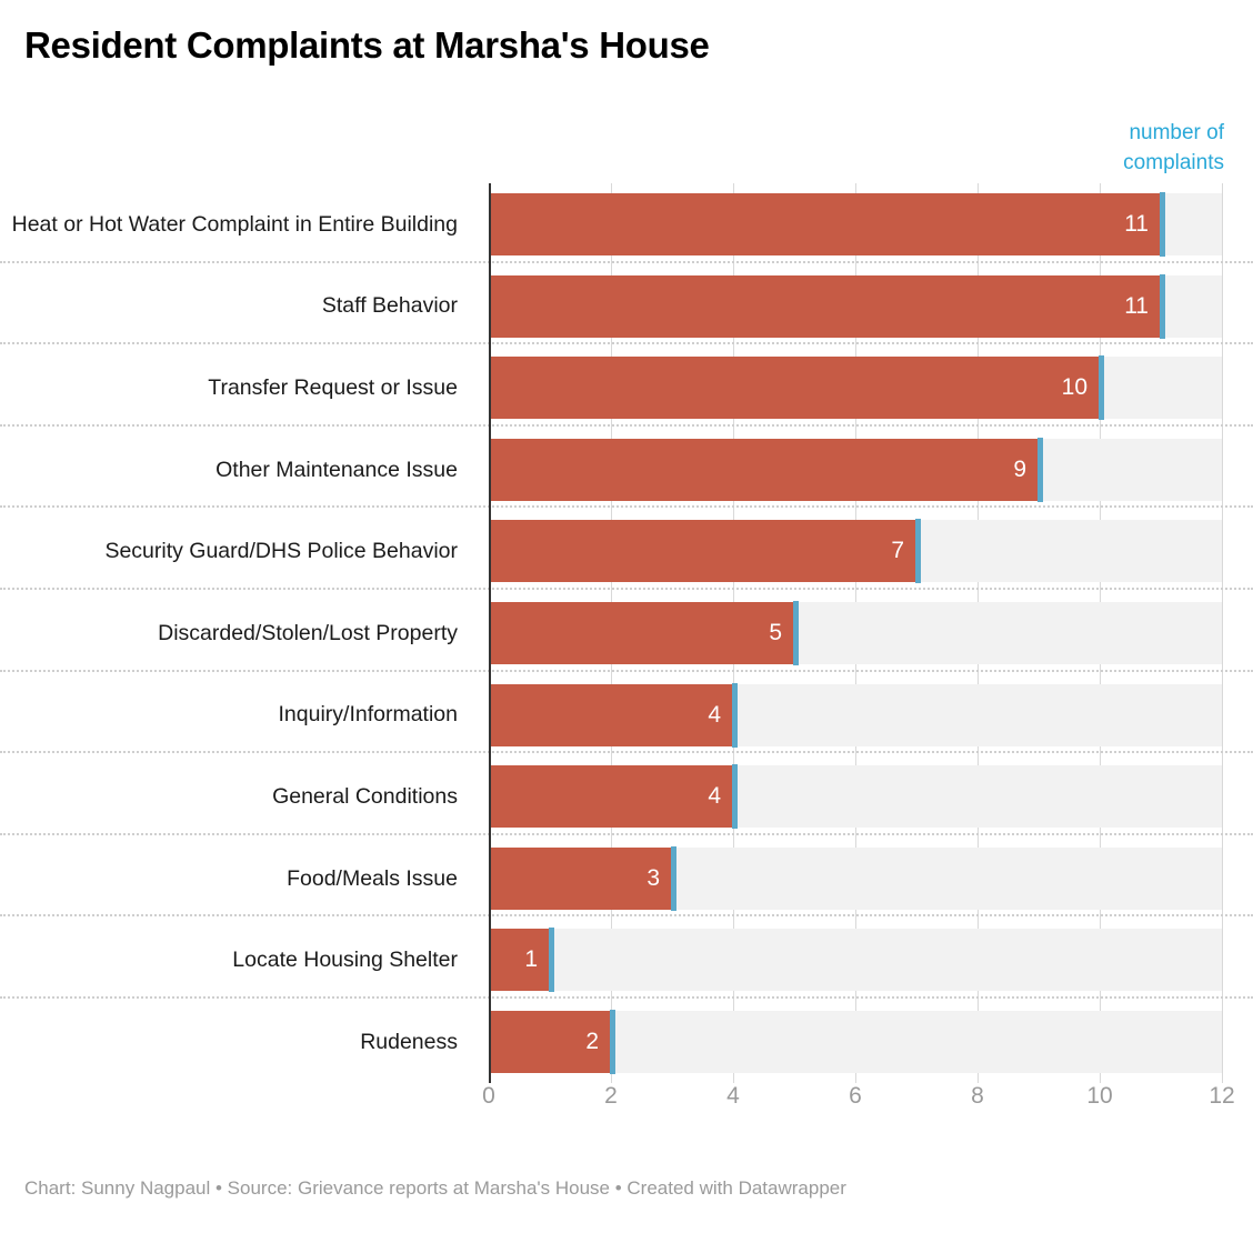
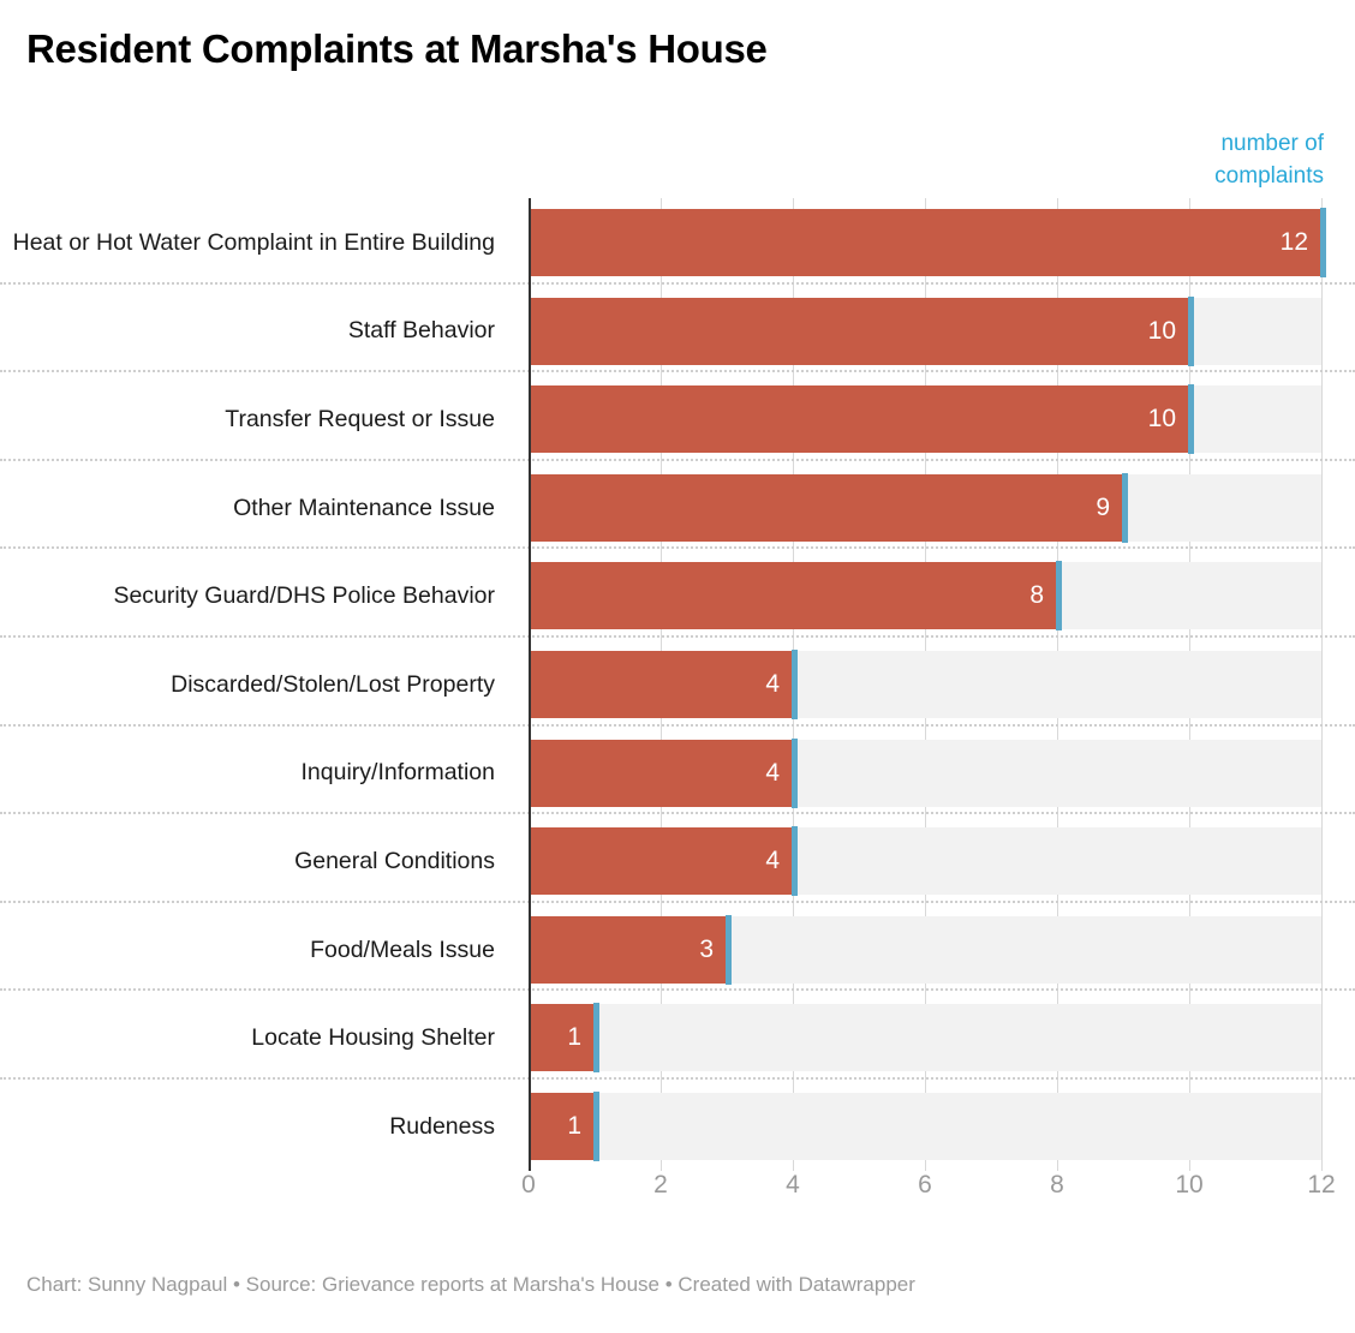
Heat or Hot Water Complaint in Entire Building: 11 -> 12
Staff Behavior: 11 -> 10
Security Guard/DHS Police Behavior: 7 -> 8
Discarded/Stolen/Lost Property: 5 -> 4
Rudeness: 2 -> 1
